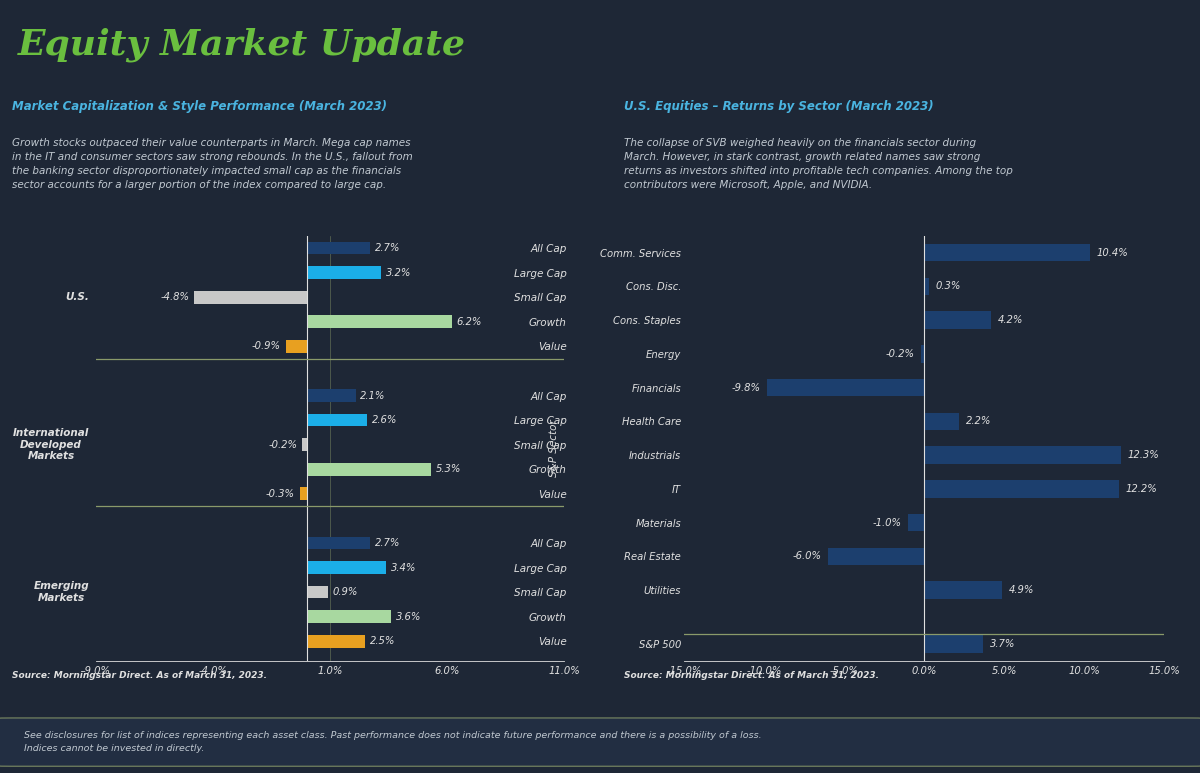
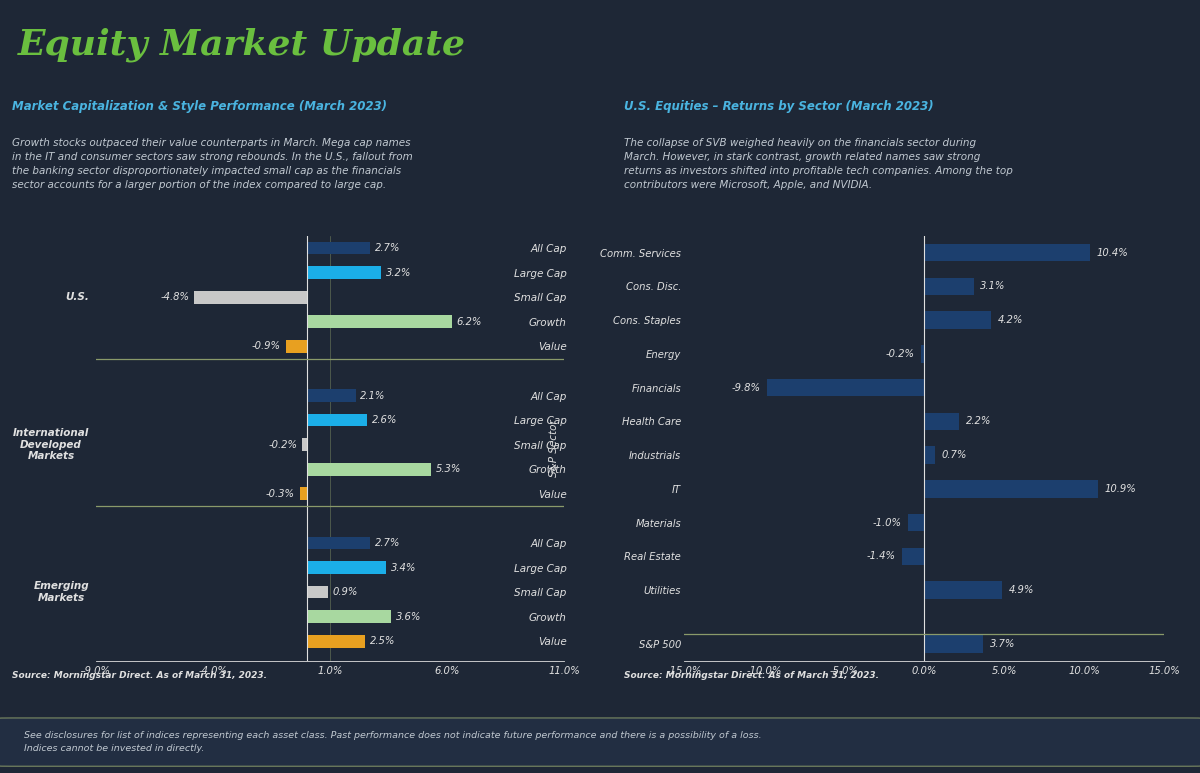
Cons. Disc.: 0.3% -> 3.1%
Industrials: 12.3% -> 0.7%
IT: 12.2% -> 10.9%
Real Estate: -6.0% -> -1.4%
